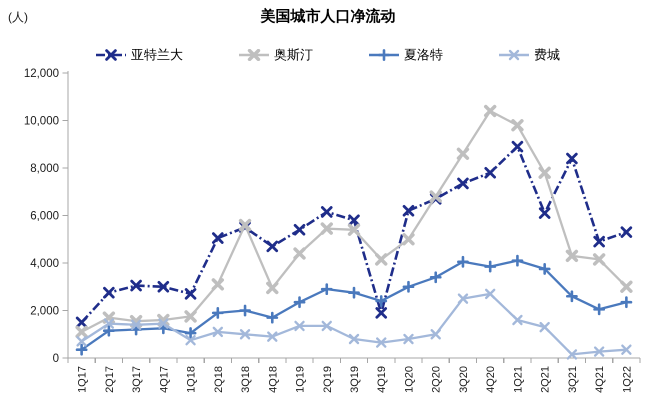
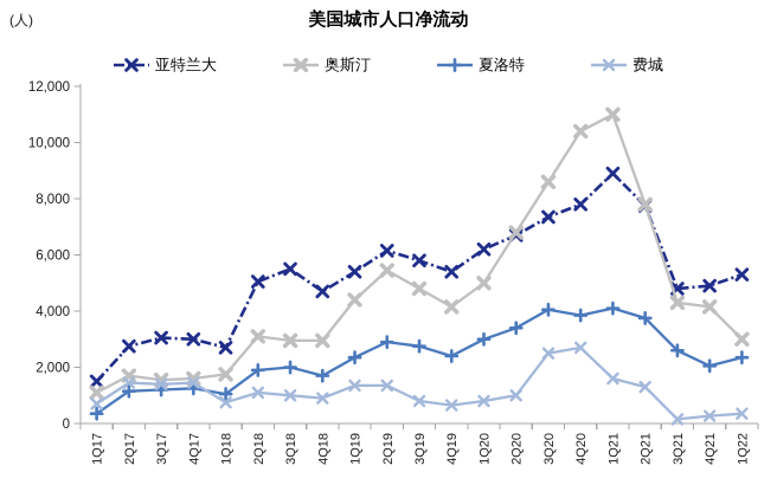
奥斯汀/3Q18: 5600 -> 3000
奥斯汀/3Q19: 5400 -> 4800
亚特兰大/4Q19: 1900 -> 5400
奥斯汀/1Q21: 9800 -> 11000
亚特兰大/2Q21: 6100 -> 7800
亚特兰大/3Q21: 8400 -> 4800
